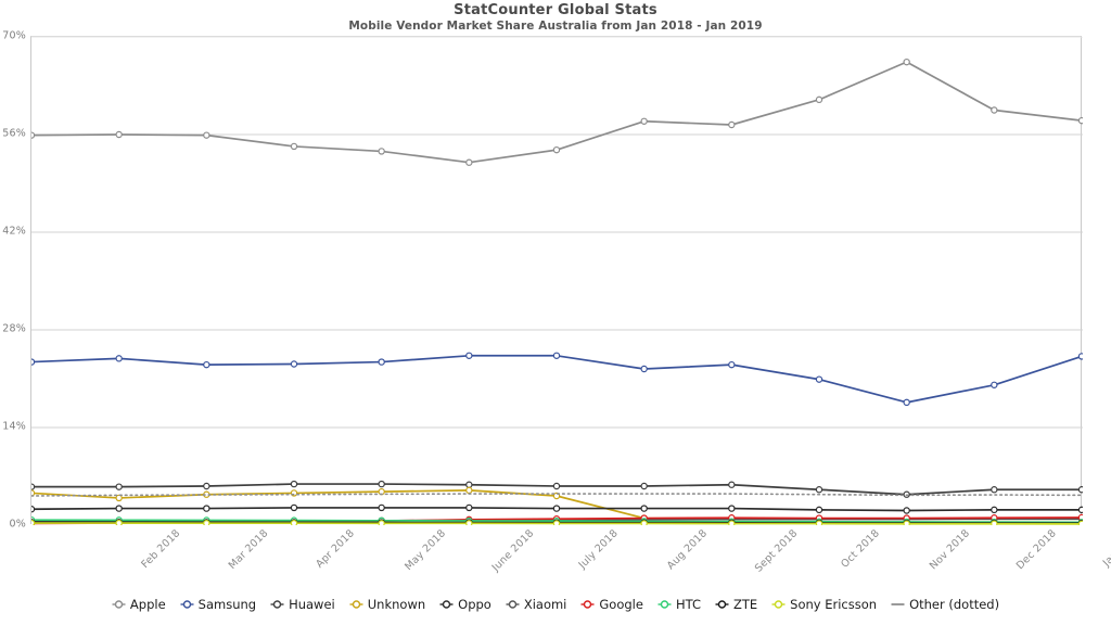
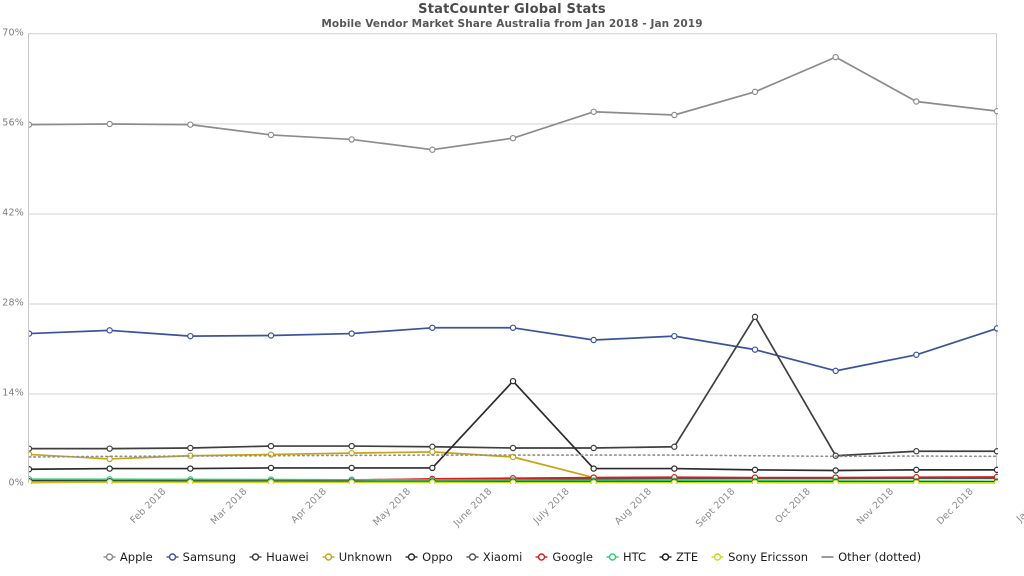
Oppo/July 2018: 2% -> 16%
Huawei/Oct 2018: 5% -> 26%
